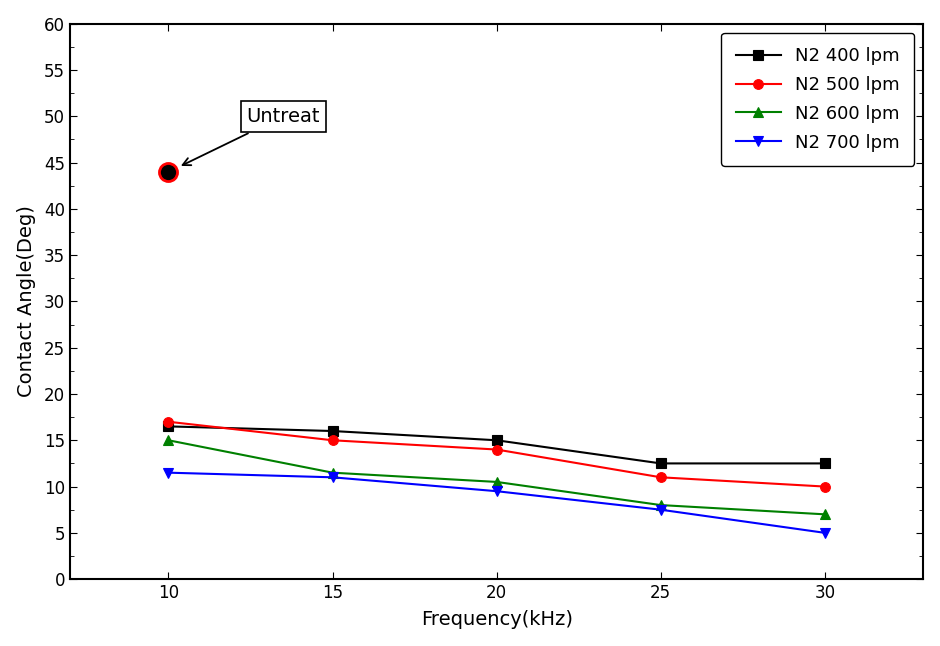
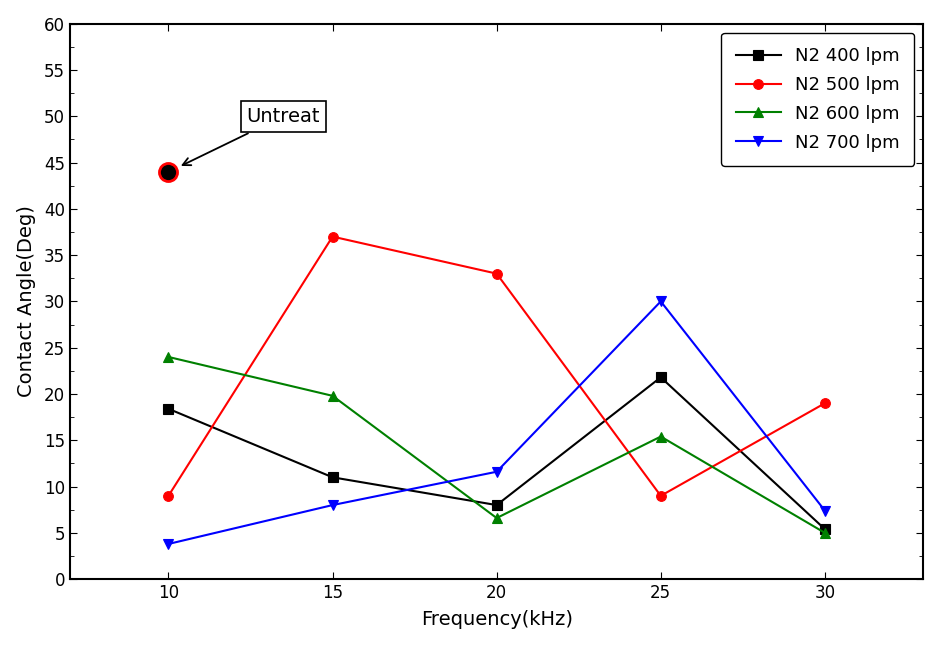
N2 400 lpm/10: 16.5 -> 18.4
N2 500 lpm/10: 17 -> 9
N2 600 lpm/10: 15.0 -> 24.0
N2 700 lpm/10: 11.5 -> 3.8
N2 400 lpm/15: 16.0 -> 11.0
N2 500 lpm/15: 15 -> 37
N2 600 lpm/15: 11.5 -> 19.8
N2 700 lpm/15: 11.0 -> 8.0
N2 400 lpm/20: 15.0 -> 8.0
N2 500 lpm/20: 14 -> 33
N2 600 lpm/20: 10.5 -> 6.6
N2 700 lpm/20: 9.5 -> 11.6
N2 400 lpm/25: 12.5 -> 21.8
N2 500 lpm/25: 11 -> 9
N2 600 lpm/25: 8.0 -> 15.4
N2 700 lpm/25: 7.5 -> 30.0
N2 400 lpm/30: 12.5 -> 5.4
N2 500 lpm/30: 10 -> 19
N2 600 lpm/30: 7.0 -> 5.0
N2 700 lpm/30: 5.0 -> 7.4
